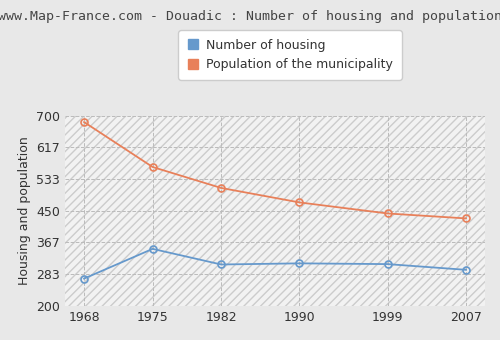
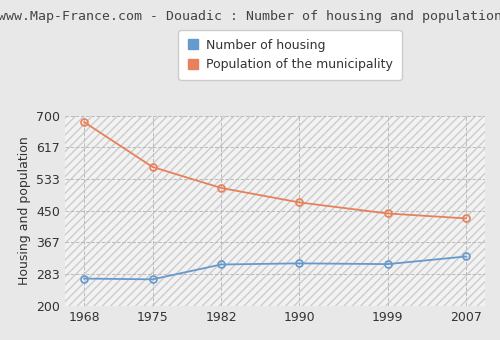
Number of housing/1975: 350 -> 270
Number of housing/2007: 295 -> 330
